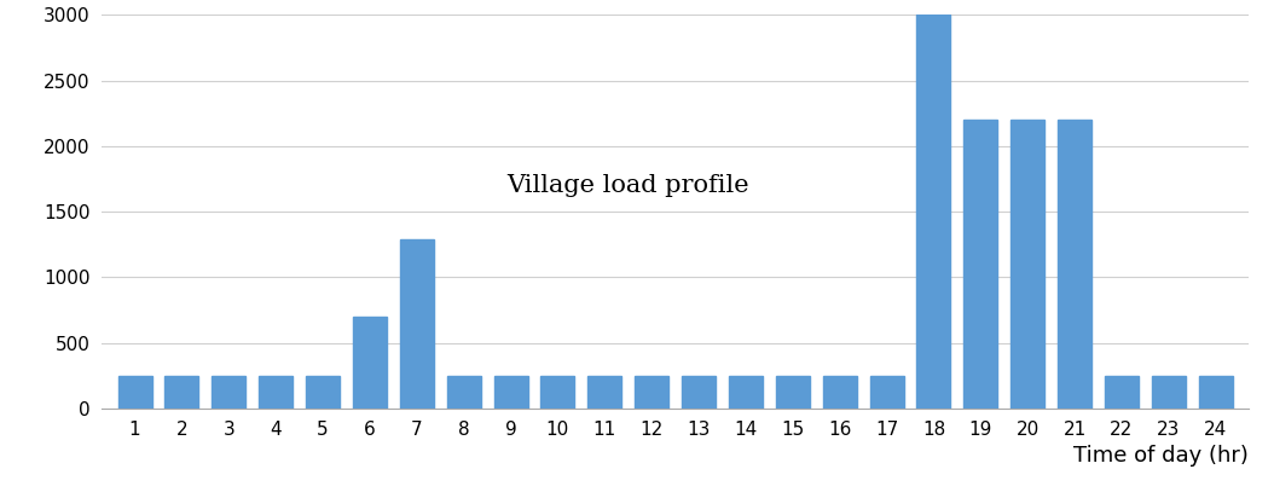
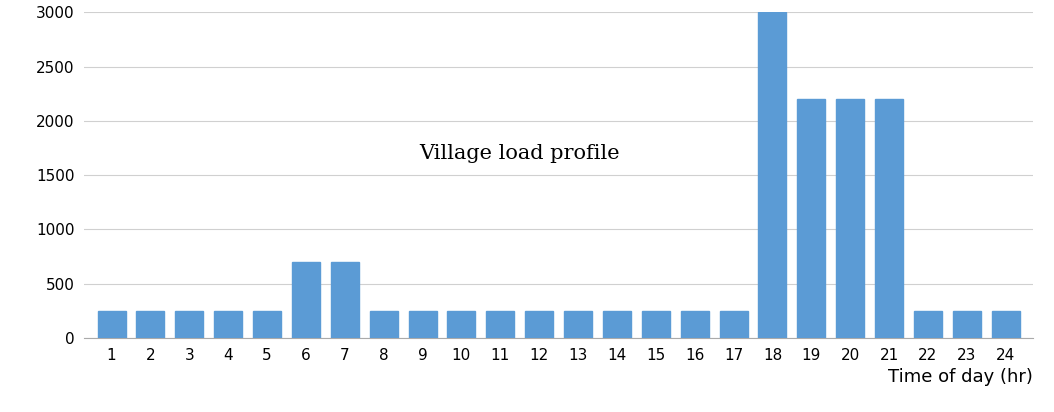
7: 1290 -> 700
